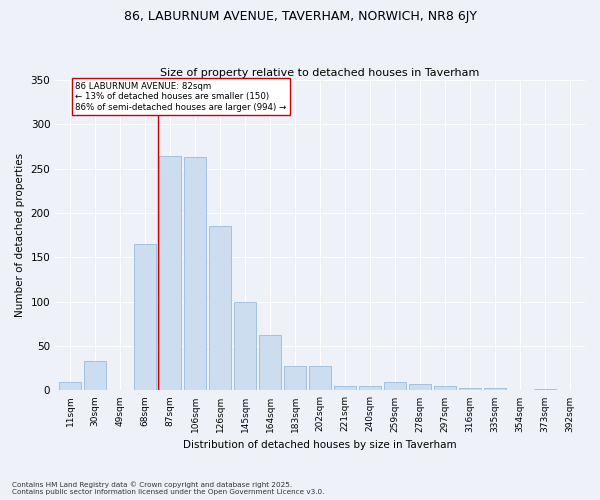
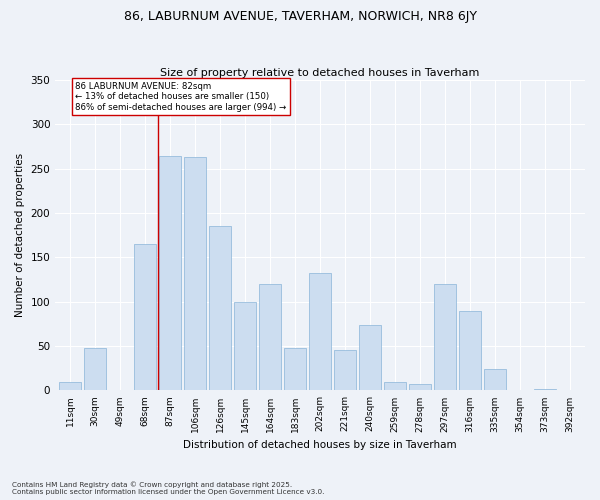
30sqm: 33 -> 48
164sqm: 62 -> 120
183sqm: 27 -> 48
202sqm: 27 -> 132
221sqm: 5 -> 46
240sqm: 5 -> 74
297sqm: 5 -> 120
316sqm: 3 -> 90
335sqm: 3 -> 24
